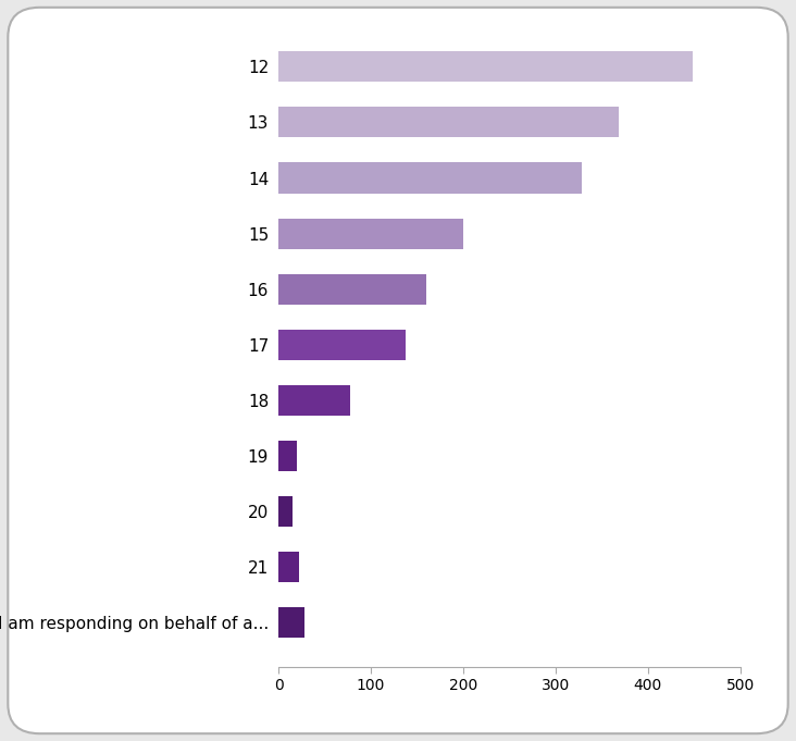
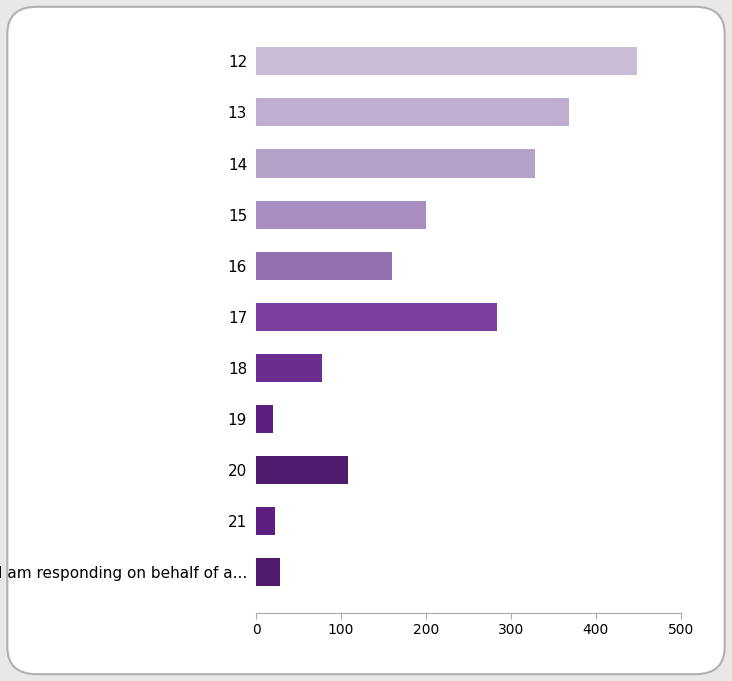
17: 138 -> 284
20: 15 -> 108
